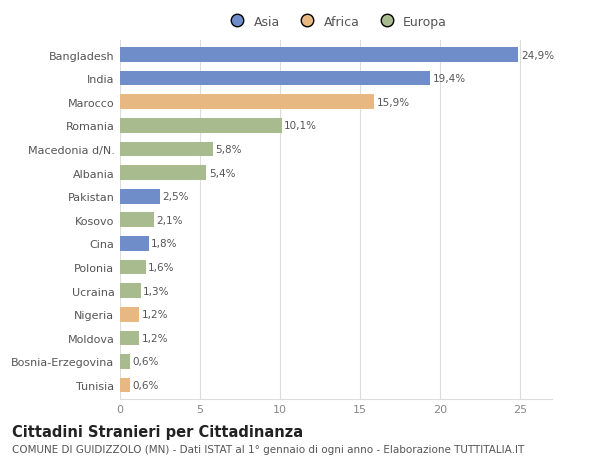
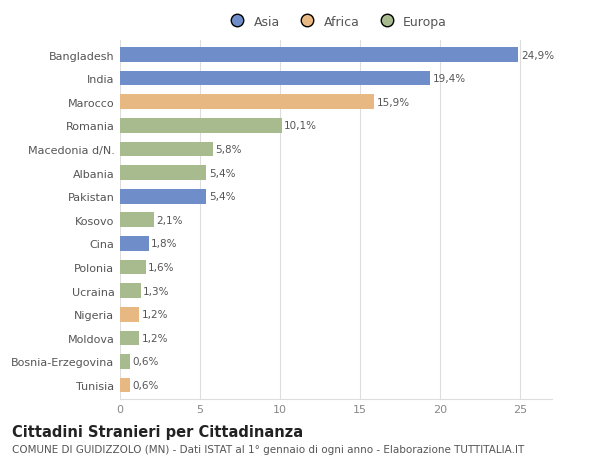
Pakistan: 2,5% -> 5,4%
